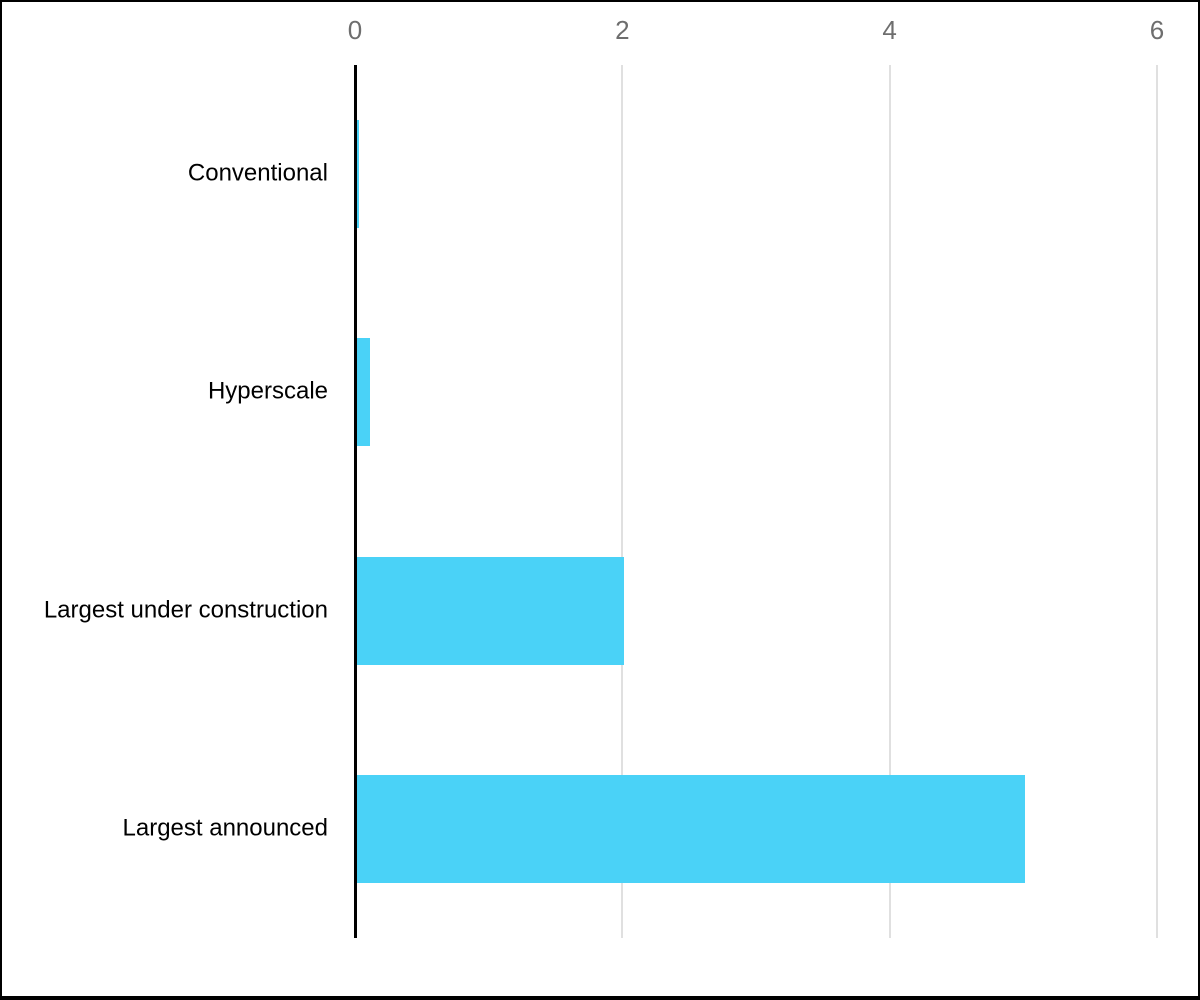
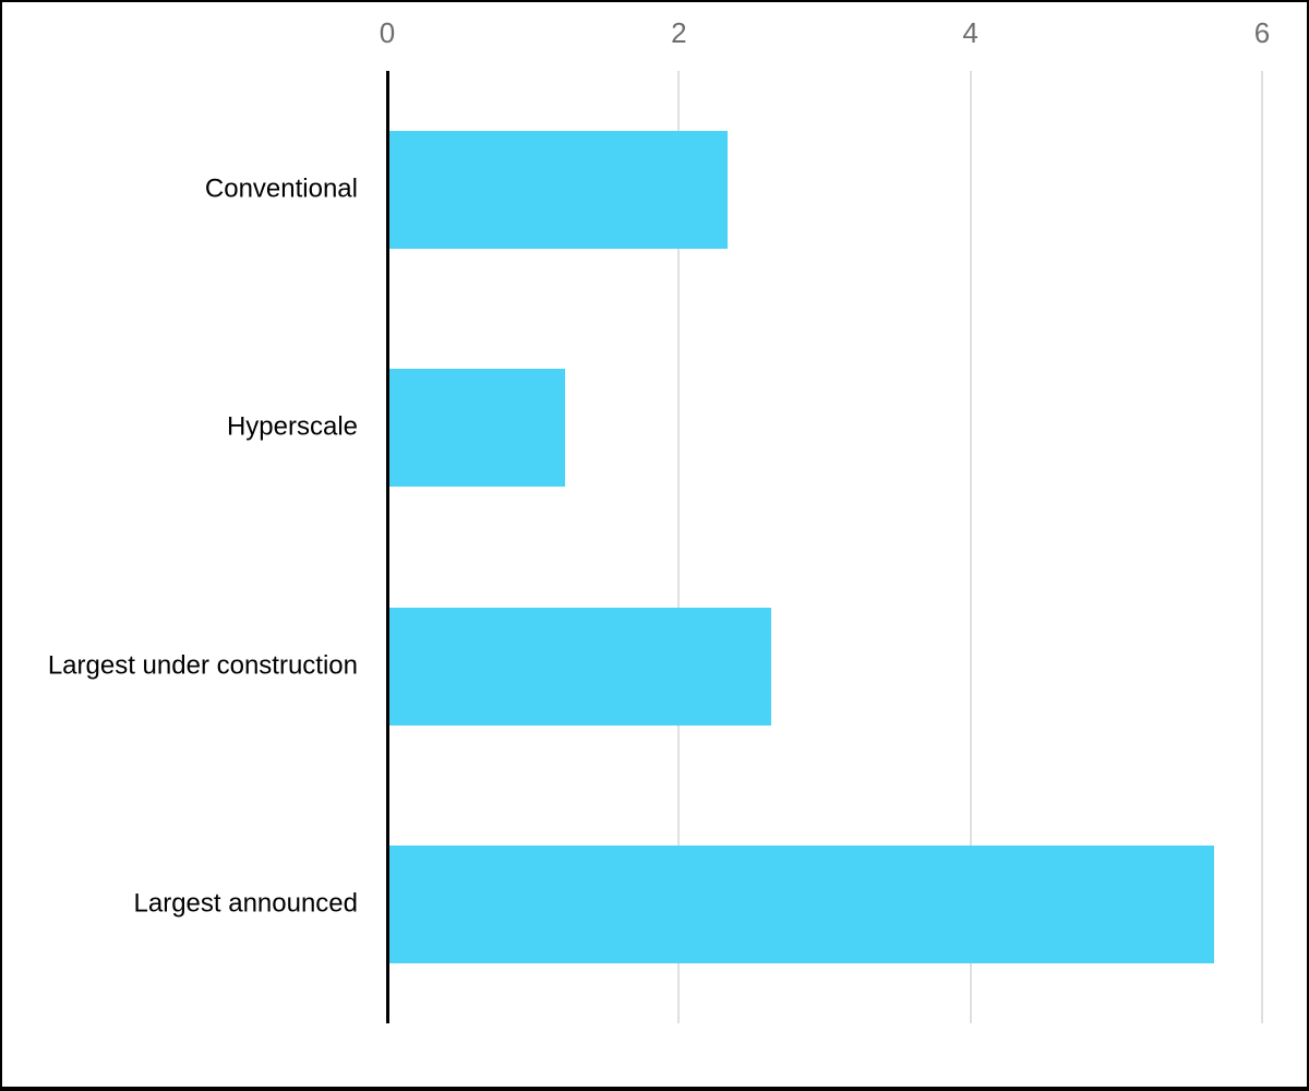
Conventional: 0.02 -> 2.32
Hyperscale: 0.10 -> 1.21
Largest under construction: 2.00 -> 2.62
Largest announced: 5.00 -> 5.66
